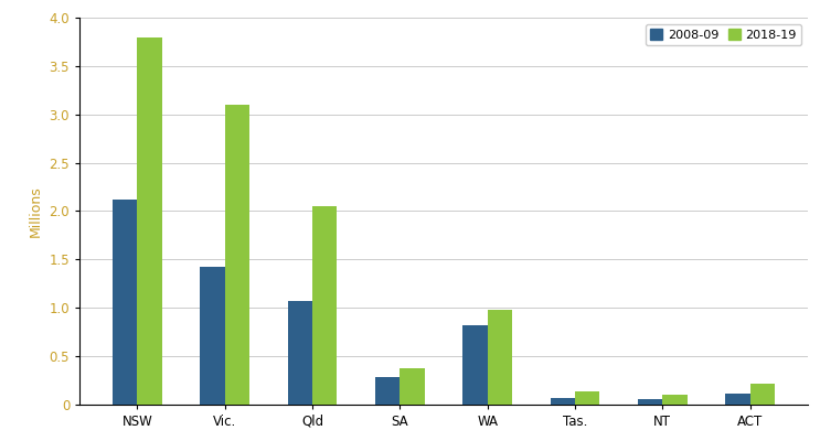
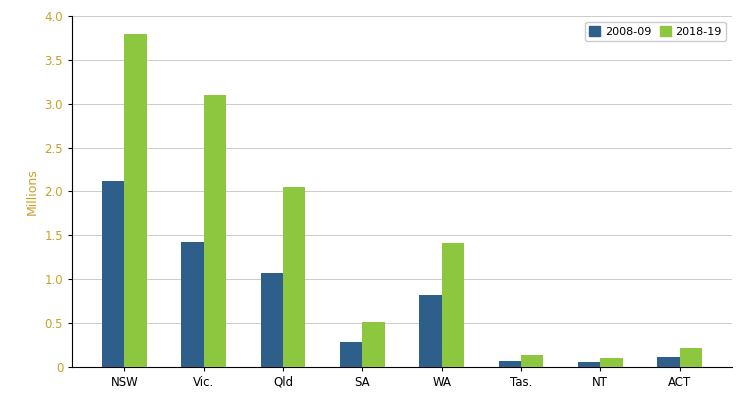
2018-19/SA: 0.38 -> 0.51
2018-19/WA: 0.98 -> 1.41
